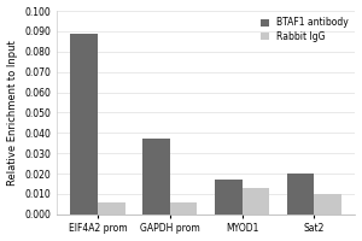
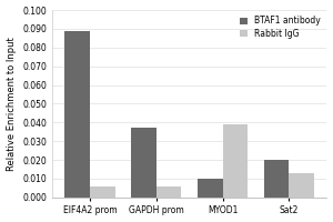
BTAF1 antibody/MYOD1: 0.017 -> 0.010
Rabbit IgG/MYOD1: 0.013 -> 0.039
Rabbit IgG/Sat2: 0.010 -> 0.013
